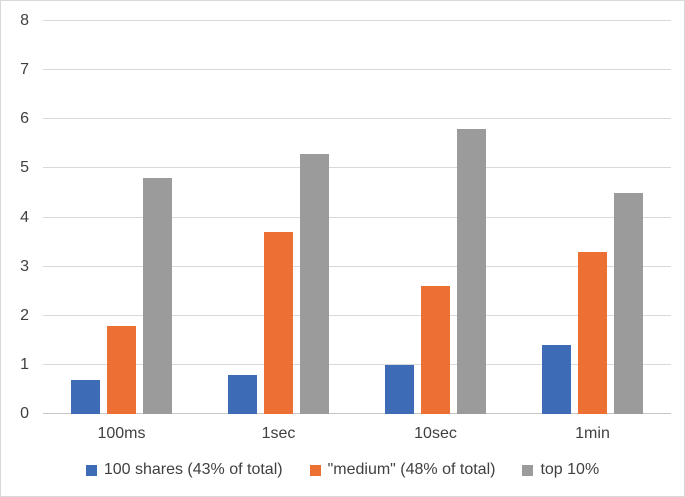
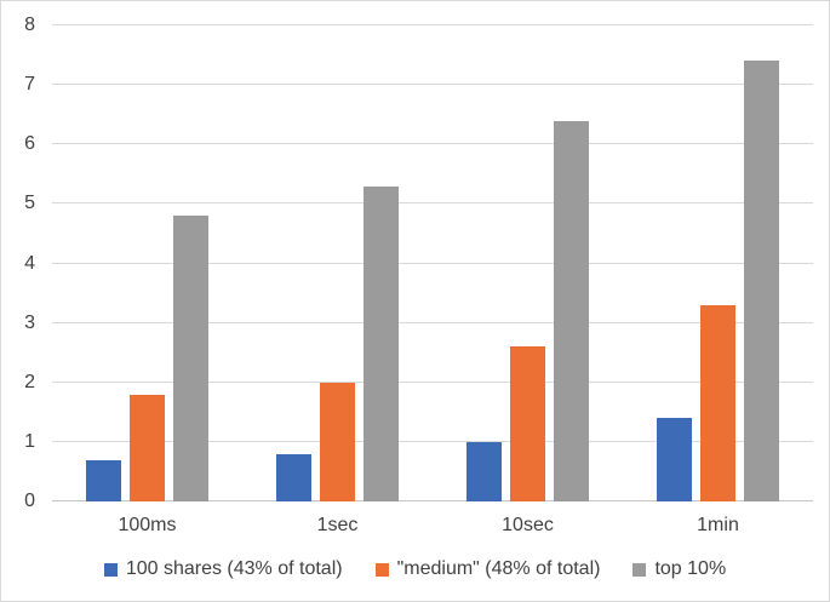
"medium" (48% of total)/1sec: 3.7 -> 2.0
top 10%/10sec: 5.8 -> 6.4
top 10%/1min: 4.5 -> 7.4
